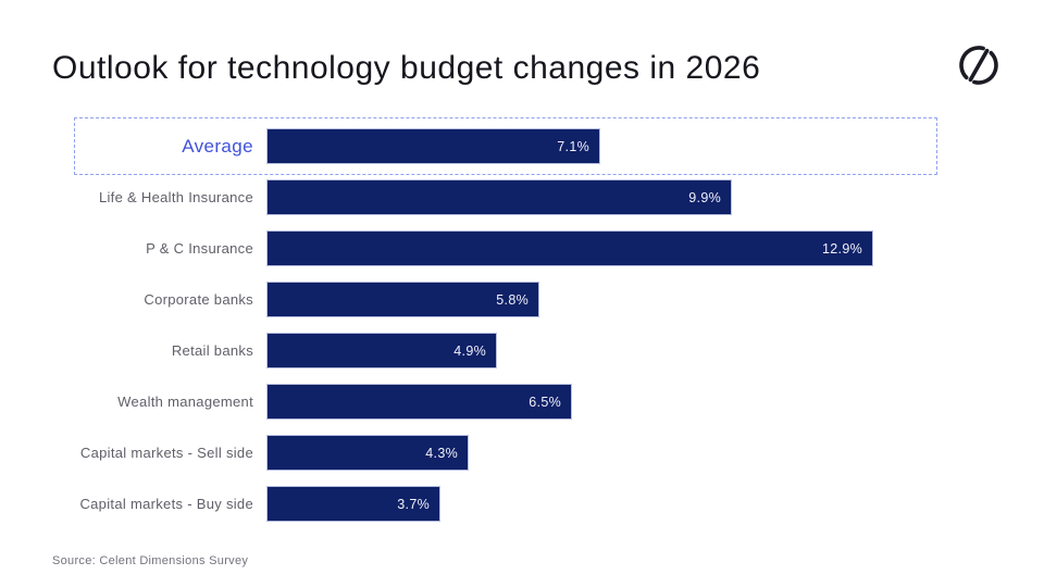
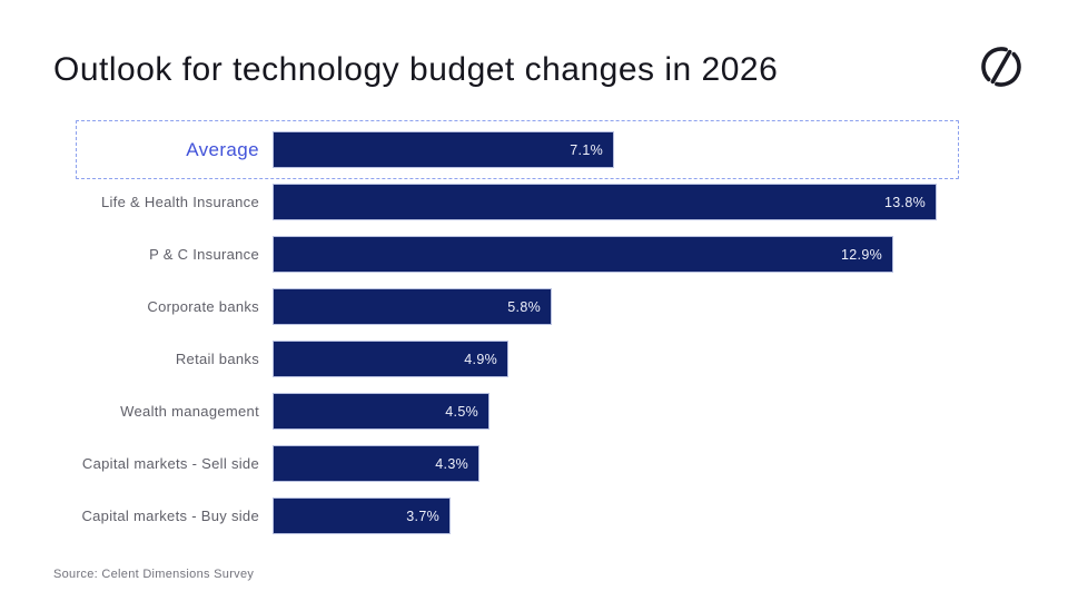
Life & Health Insurance: 9.9% -> 13.8%
Wealth management: 6.5% -> 4.5%
